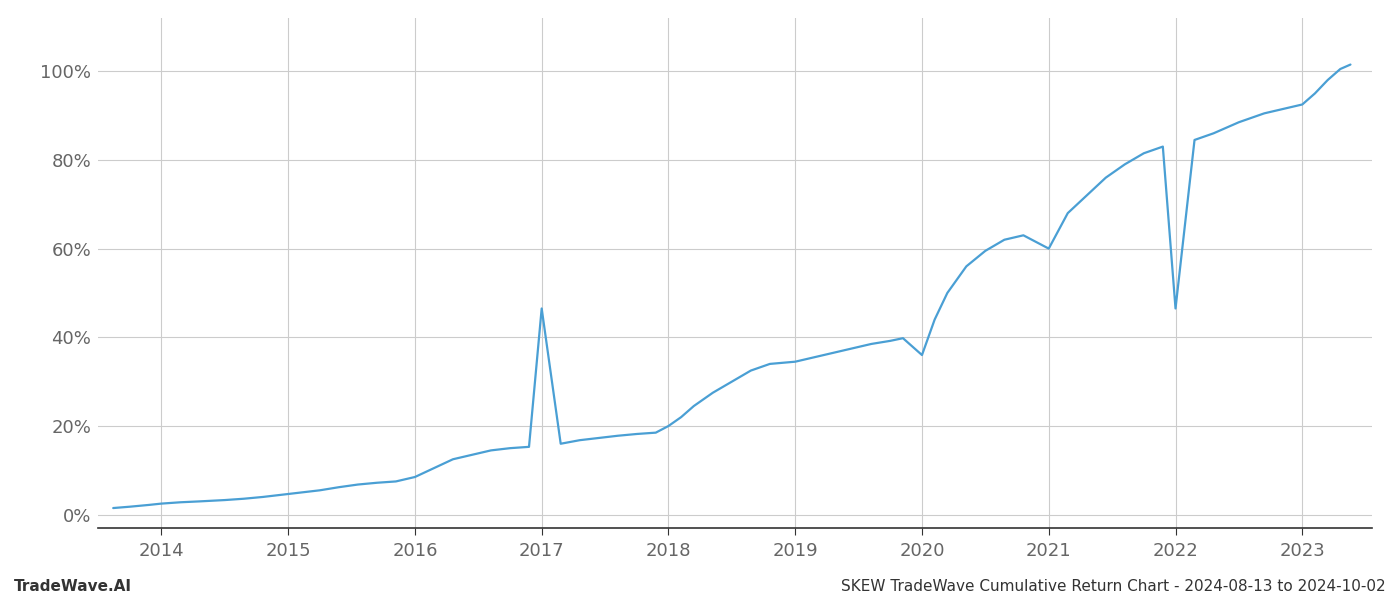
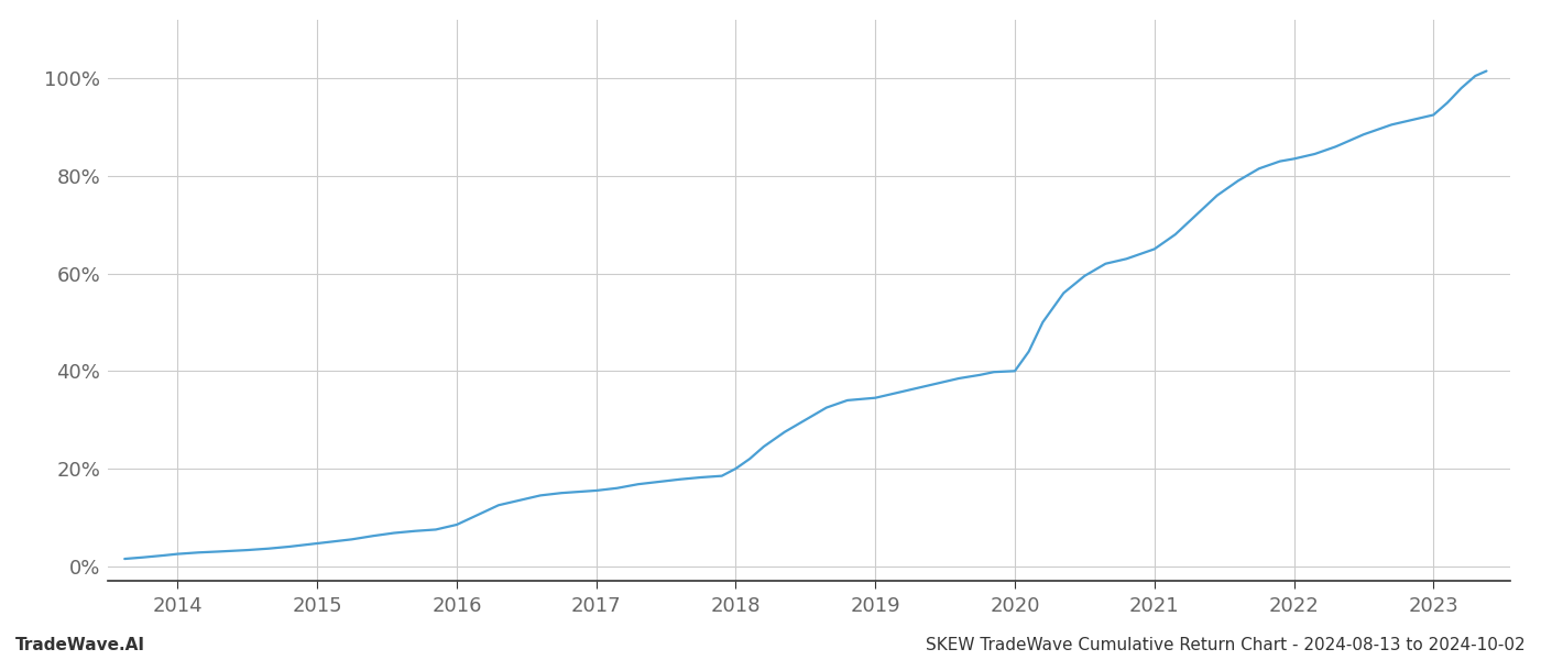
2017: 46.5% -> 15.5%
2020: 36.0% -> 40.0%
2021: 60.0% -> 65.0%
2022: 46.5% -> 83.5%
